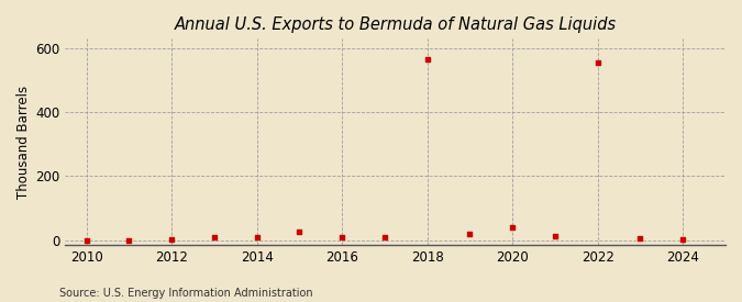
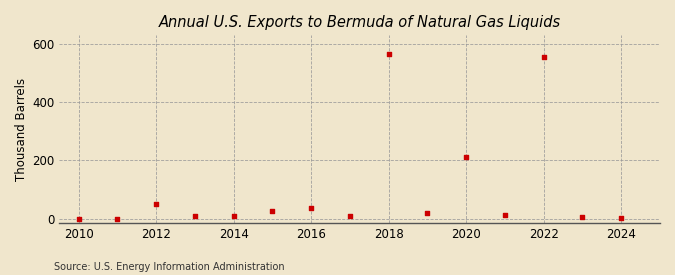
2012: 2 -> 50
2016: 10 -> 35
2020: 40 -> 210
